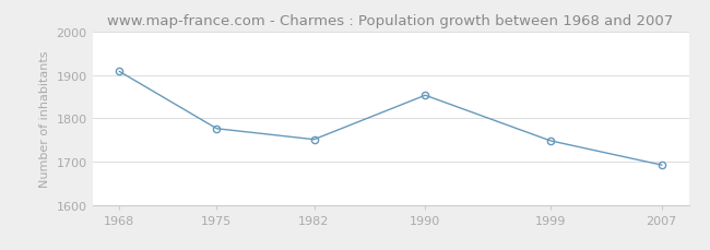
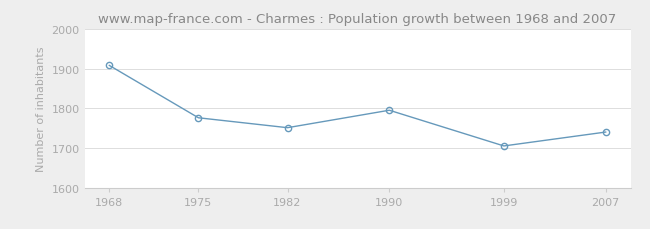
1990: 1853 -> 1795
1999: 1748 -> 1705
2007: 1692 -> 1740
